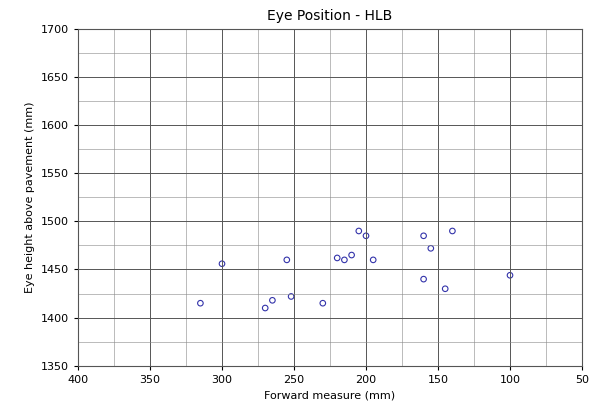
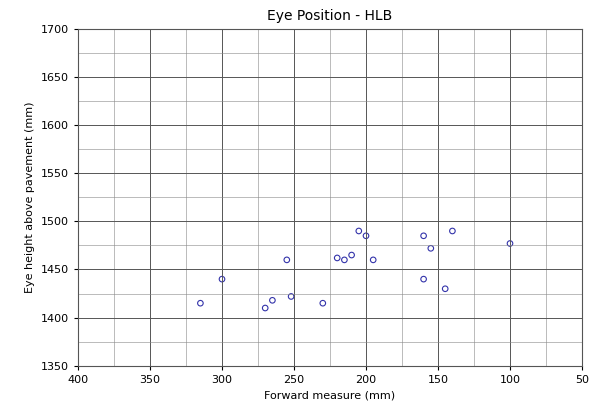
300: 1456 -> 1440
100: 1444 -> 1477
